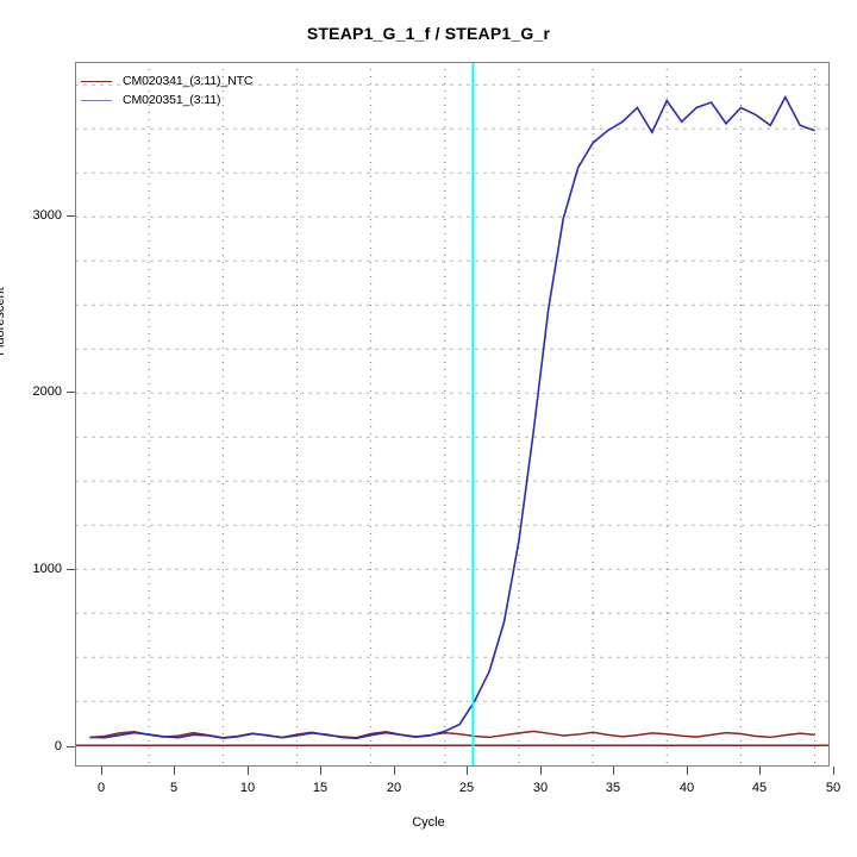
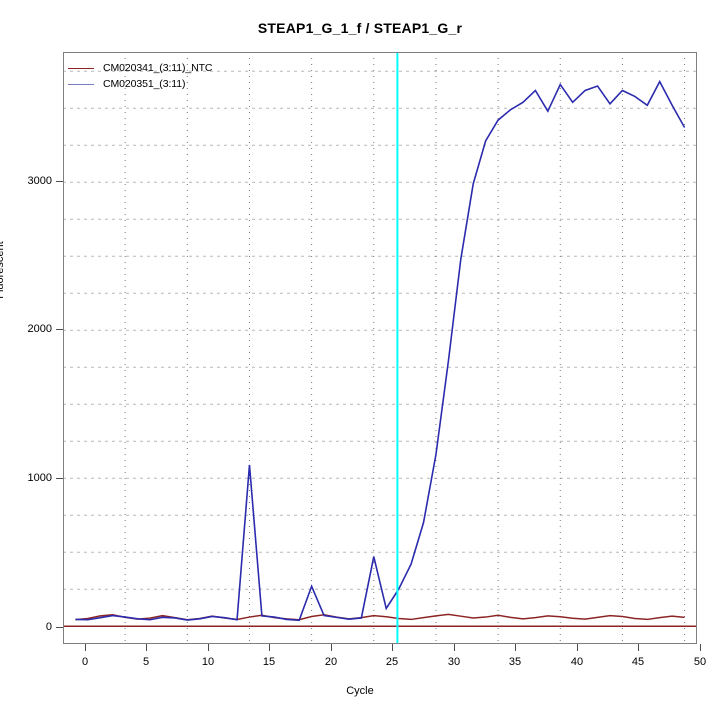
CM020351_(3:11)/15: 60 -> 1090
CM020351_(3:11)/20: 60 -> 270
CM020351_(3:11)/25: 80 -> 470
CM020351_(3:11)/50: 3490 -> 3370
